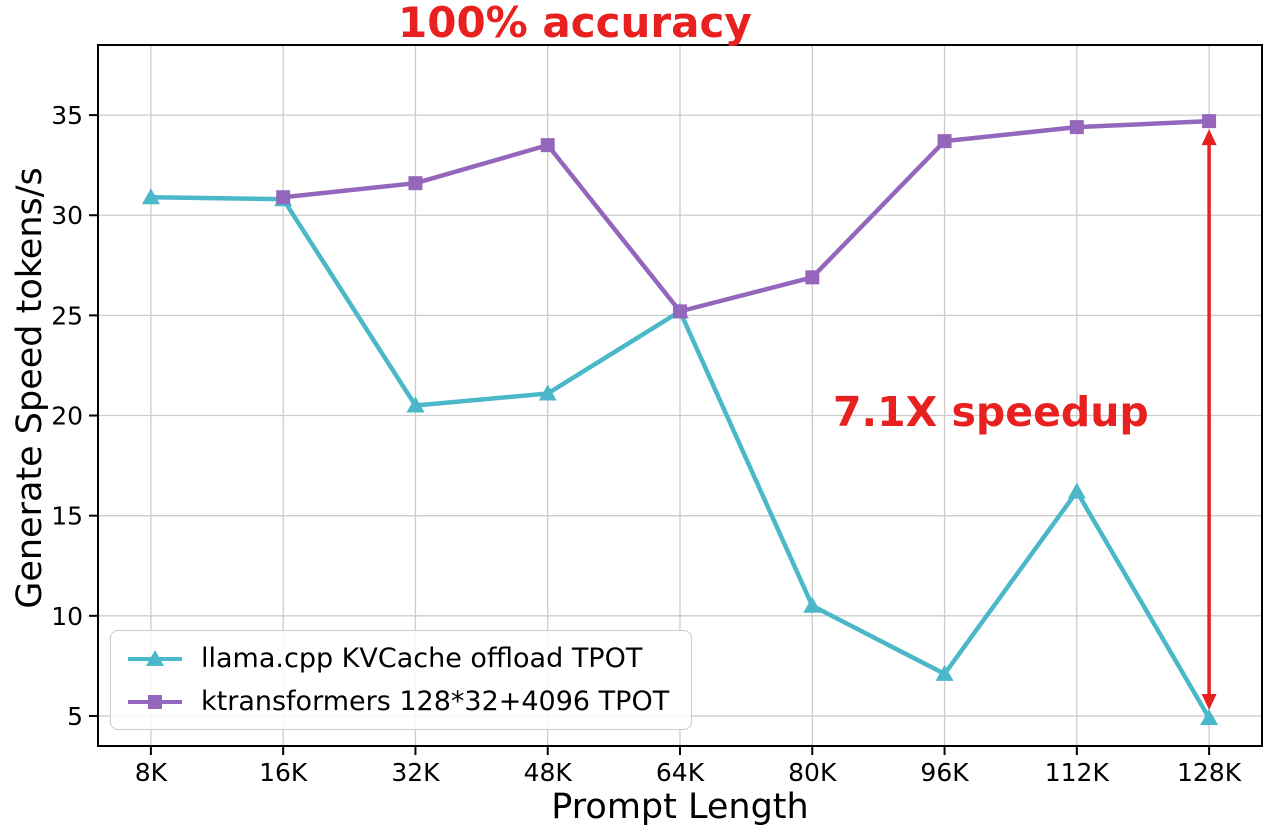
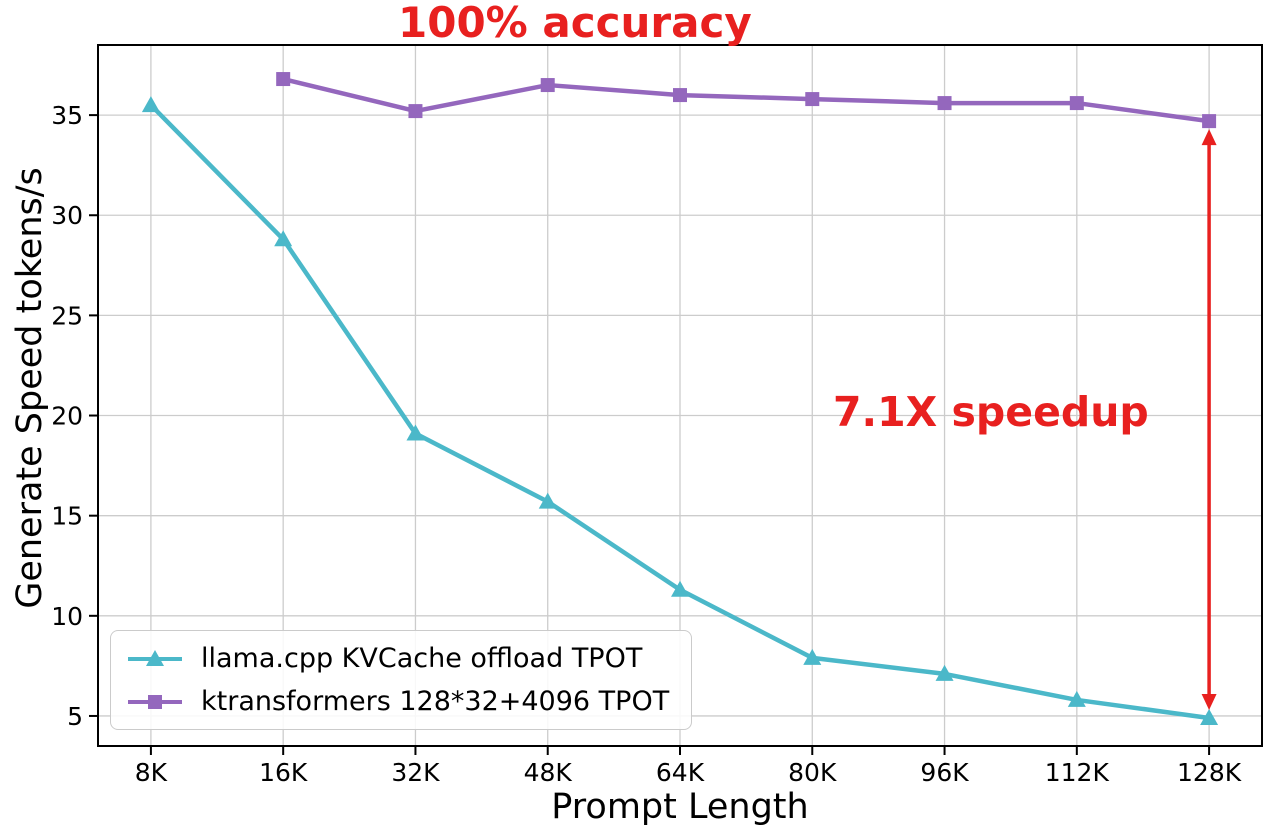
llama.cpp KVCache offload TPOT/8K: 30.9 -> 35.5
llama.cpp KVCache offload TPOT/16K: 30.8 -> 28.8
ktransformers 128*32+4096 TPOT/16K: 30.9 -> 36.8
llama.cpp KVCache offload TPOT/32K: 20.5 -> 19.1
ktransformers 128*32+4096 TPOT/32K: 31.6 -> 35.2
llama.cpp KVCache offload TPOT/48K: 21.1 -> 15.7
ktransformers 128*32+4096 TPOT/48K: 33.5 -> 36.5
llama.cpp KVCache offload TPOT/64K: 25.2 -> 11.3
ktransformers 128*32+4096 TPOT/64K: 25.2 -> 36.0
llama.cpp KVCache offload TPOT/80K: 10.5 -> 7.9
ktransformers 128*32+4096 TPOT/80K: 26.9 -> 35.8
ktransformers 128*32+4096 TPOT/96K: 33.7 -> 35.6
llama.cpp KVCache offload TPOT/112K: 16.2 -> 5.8
ktransformers 128*32+4096 TPOT/112K: 34.4 -> 35.6
